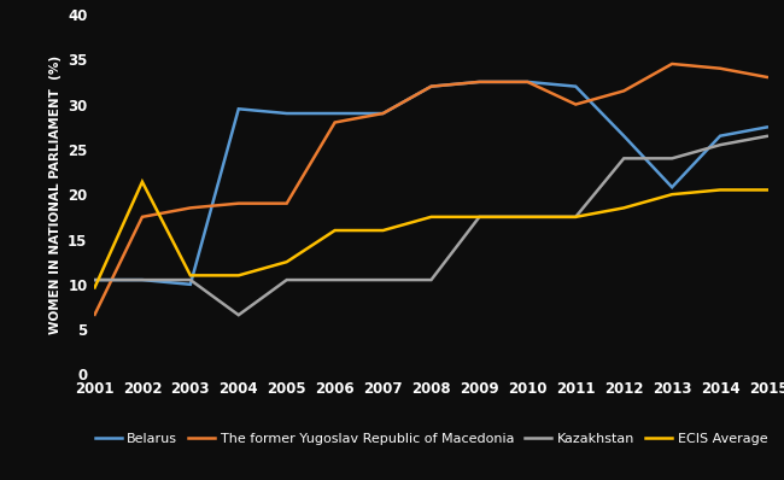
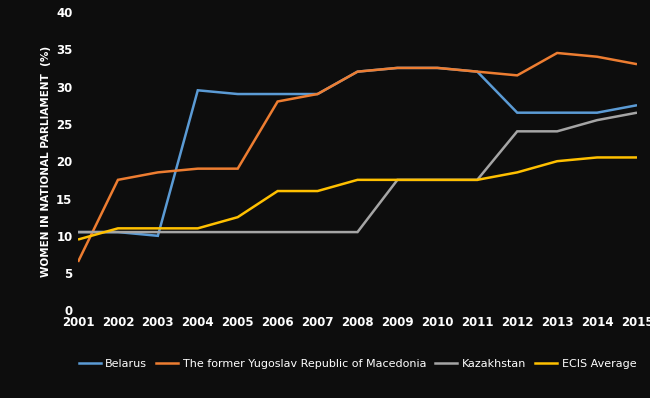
ECIS Average/2002: 21.4 -> 11.0
Kazakhstan/2004: 6.6 -> 10.5
The former Yugoslav Republic of Macedonia/2011: 30.0 -> 32.0
Belarus/2013: 20.8 -> 26.5
